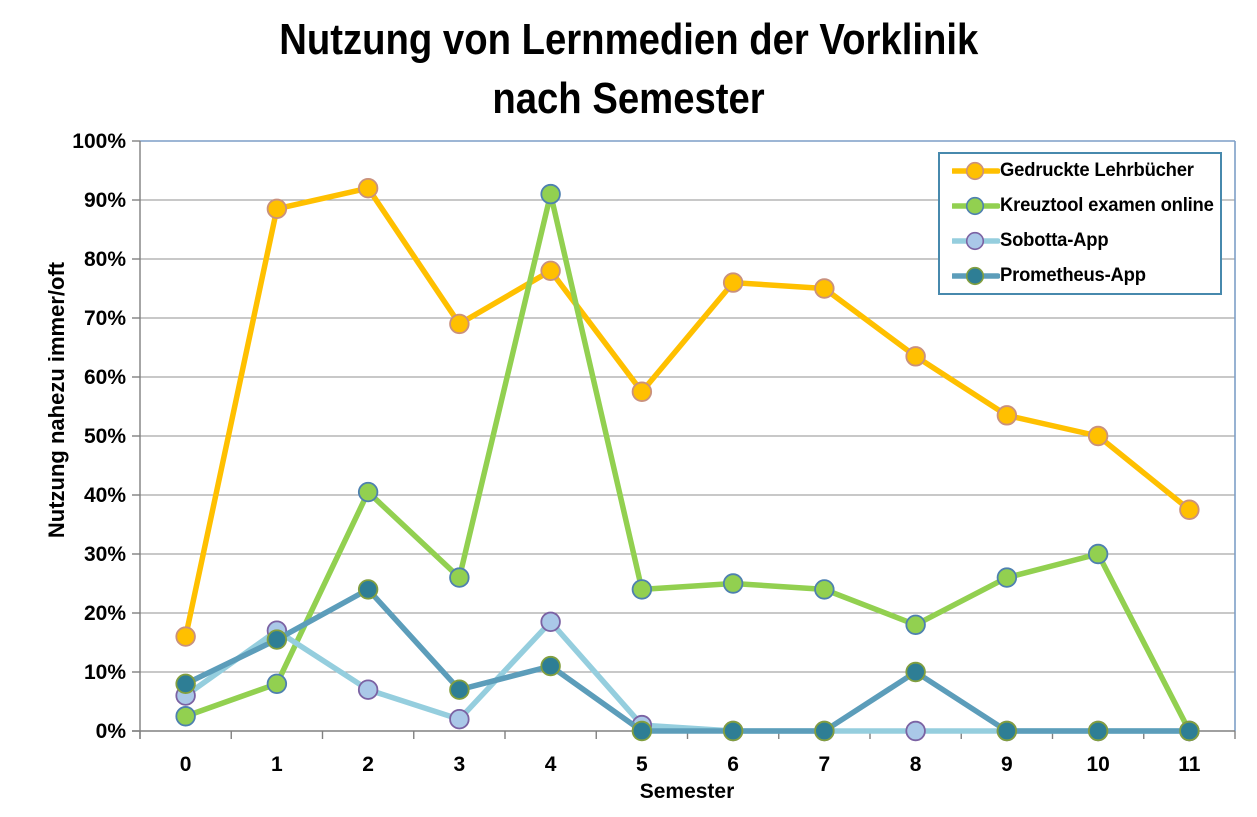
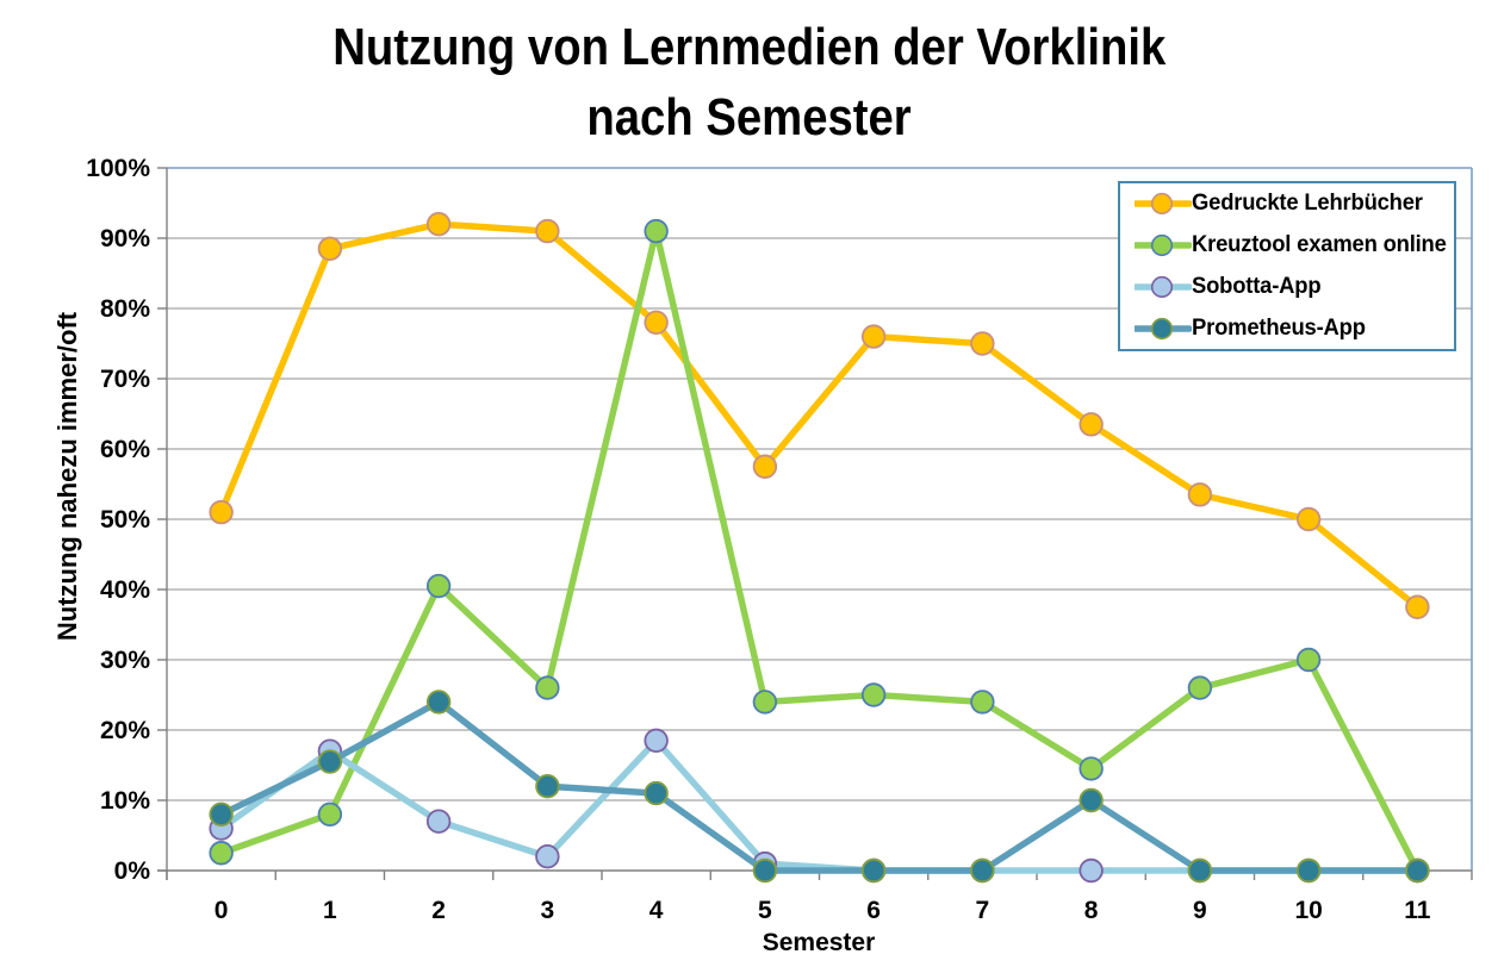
Gedruckte Lehrbücher/0: 16% -> 51%
Gedruckte Lehrbücher/3: 69% -> 91%
Prometheus-App/3: 7% -> 12%
Kreuztool examen online/8: 18% -> 14%
